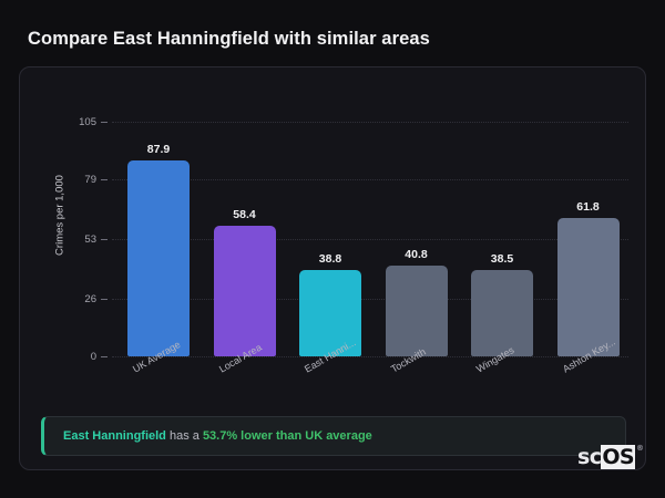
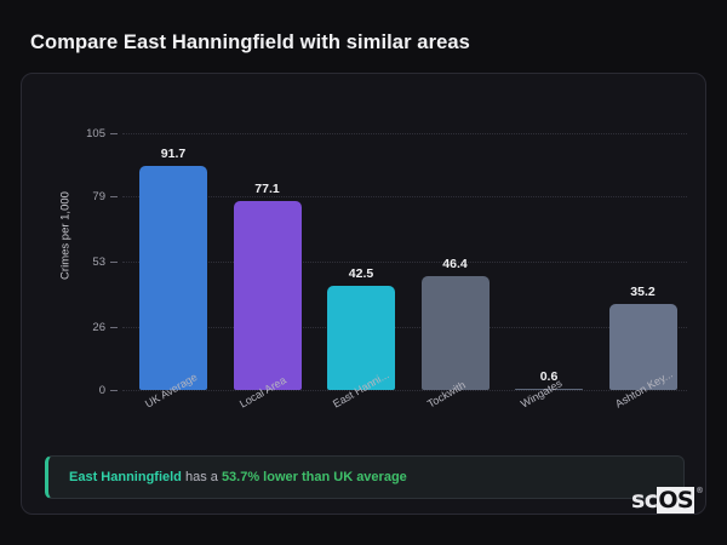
UK Average: 87.9 -> 91.7
Local Area: 58.4 -> 77.1
East Hanni...: 38.8 -> 42.5
Tockwith: 40.8 -> 46.4
Wingates: 38.5 -> 0.6
Ashton Key...: 61.8 -> 35.2
